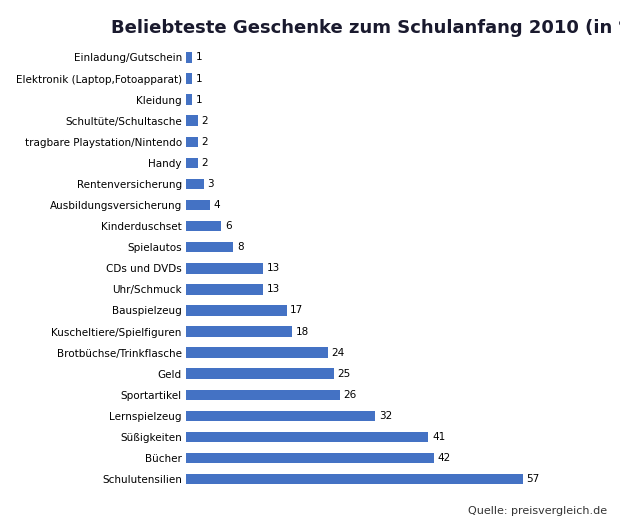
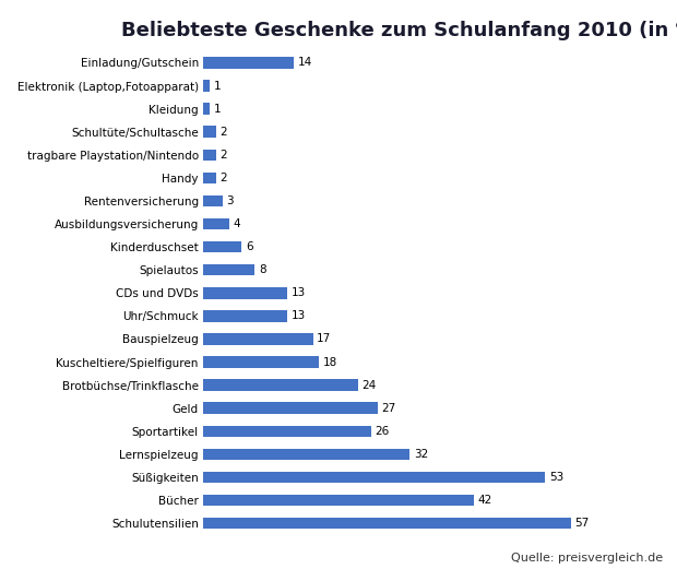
Einladung/Gutschein: 1 -> 14
Geld: 25 -> 27
Süßigkeiten: 41 -> 53
